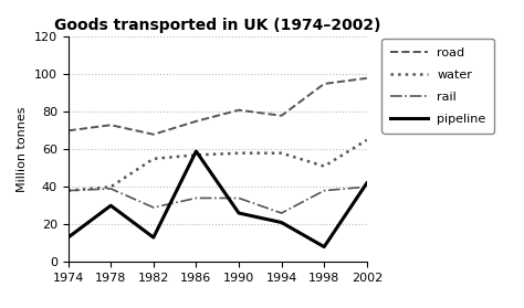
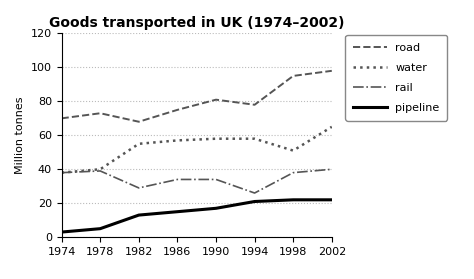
pipeline/1974: 13 -> 3
pipeline/1978: 30 -> 5
pipeline/1986: 59 -> 15
pipeline/1990: 26 -> 17
pipeline/1998: 8 -> 22
pipeline/2002: 42 -> 22
